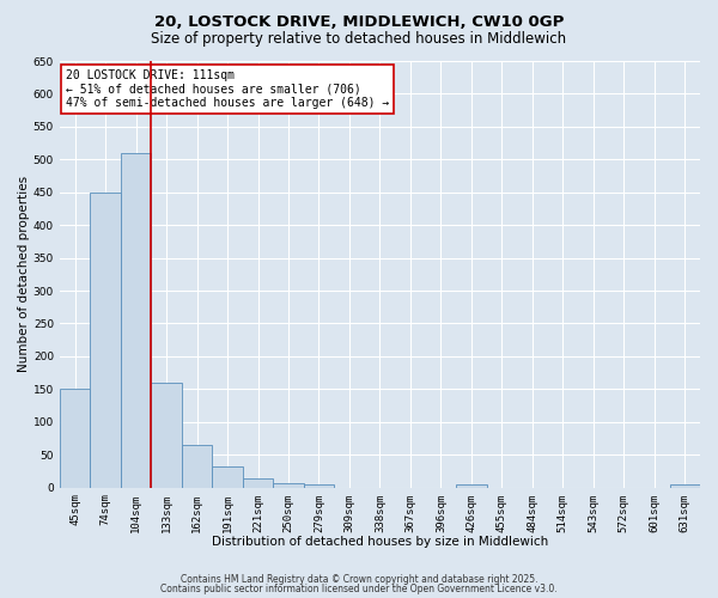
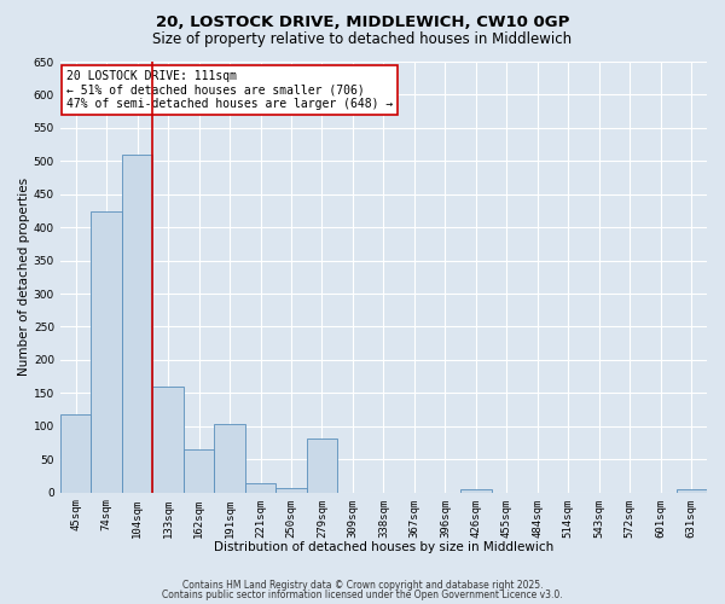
45sqm: 150 -> 118
74sqm: 450 -> 424
191sqm: 32 -> 104
279sqm: 5 -> 82
